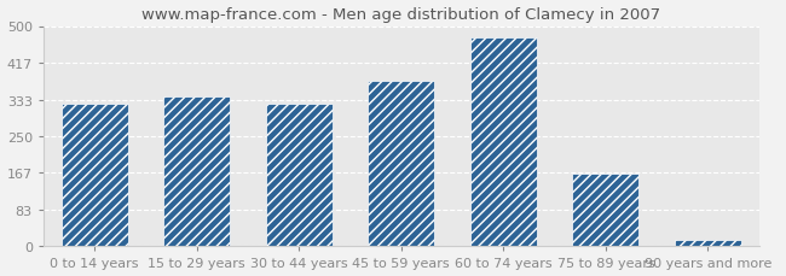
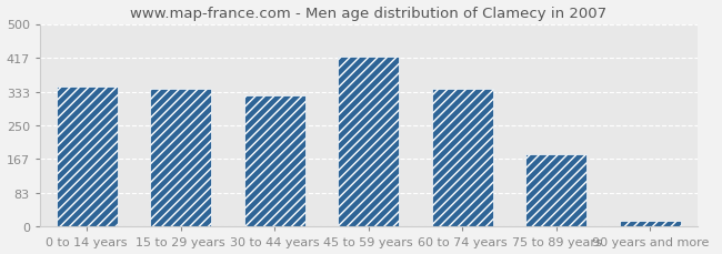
0 to 14 years: 325 -> 345
45 to 59 years: 375 -> 420
60 to 74 years: 475 -> 340
75 to 89 years: 165 -> 180
